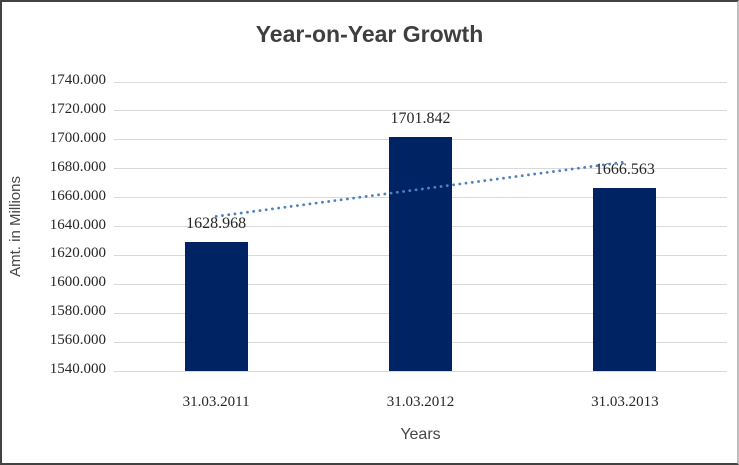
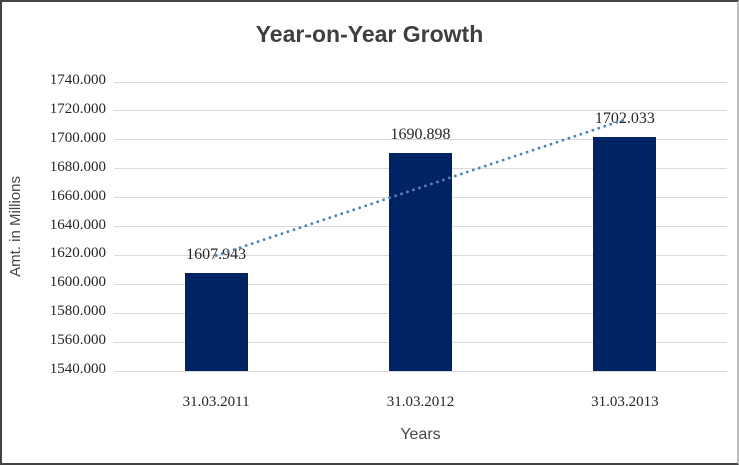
31.03.2011: 1628.968 -> 1607.943
31.03.2012: 1701.842 -> 1690.898
31.03.2013: 1666.563 -> 1702.033
